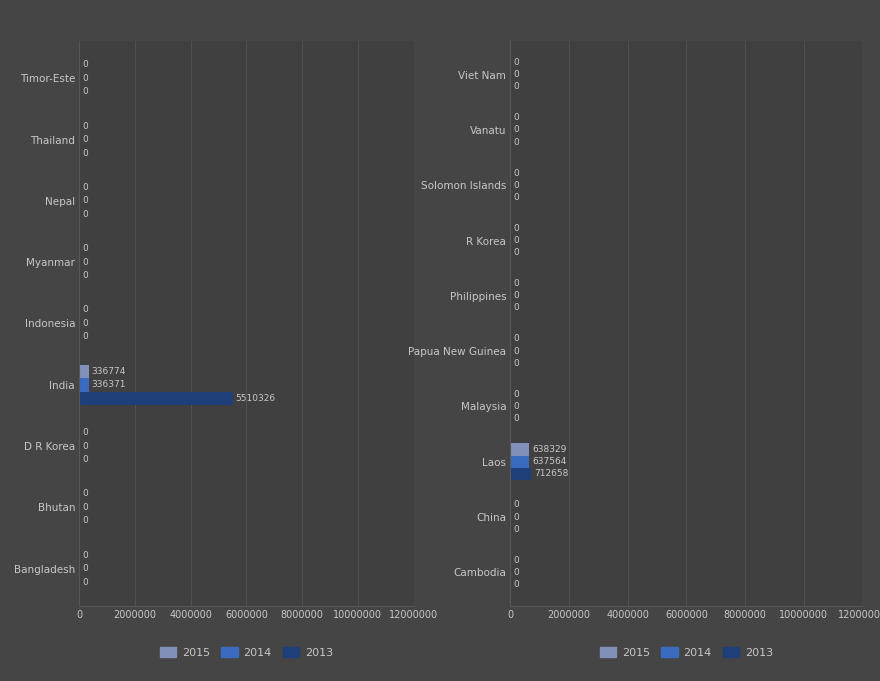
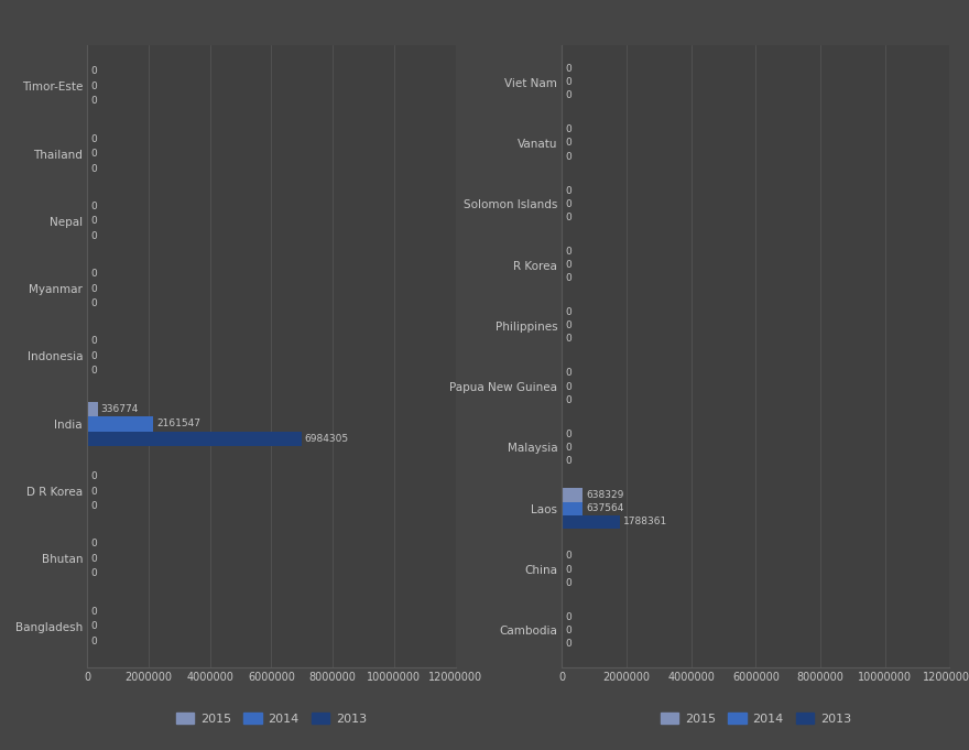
2014/India: 336371 -> 2161547
2013/India: 5510326 -> 6984305
2013/Laos: 712658 -> 1788361
